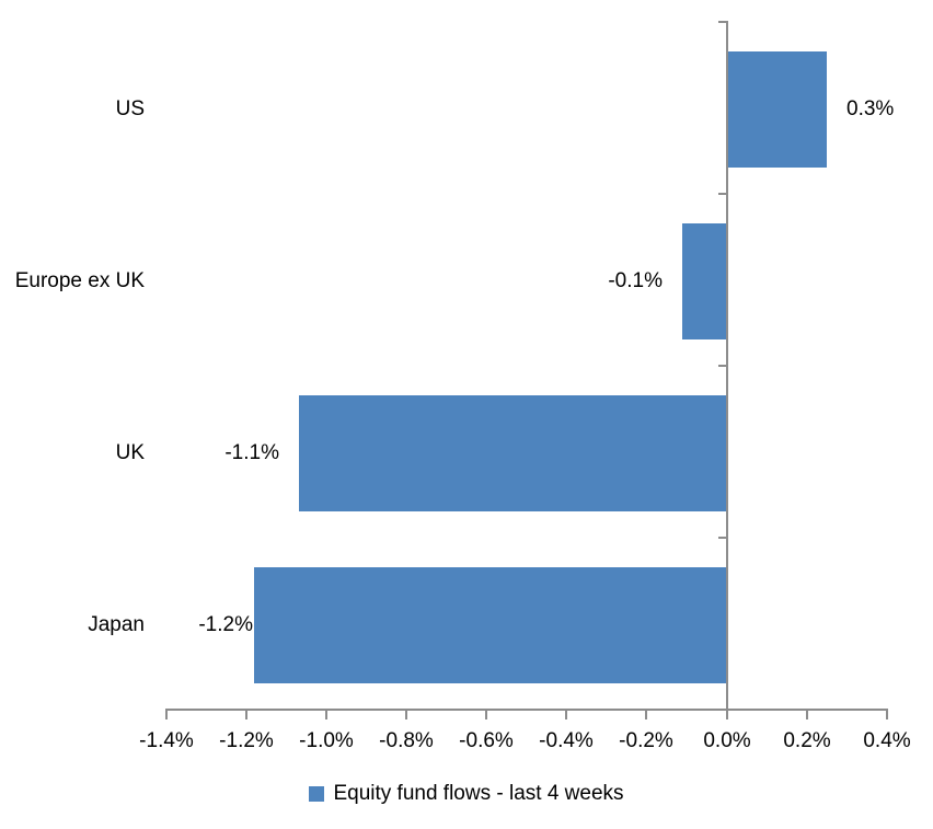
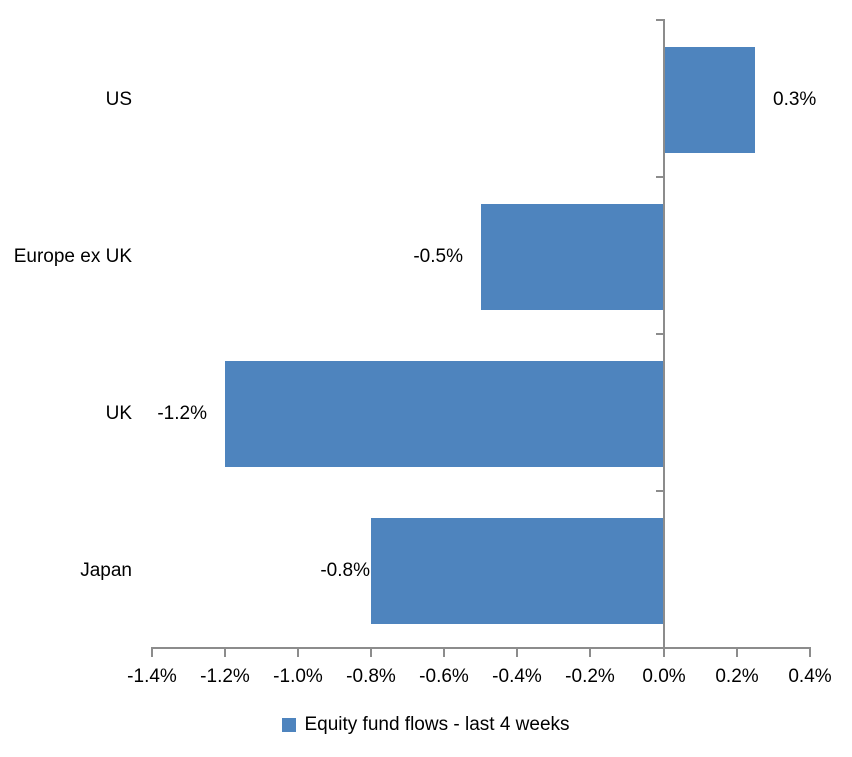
Europe ex UK: -0.1% -> -0.5%
UK: -1.1% -> -1.2%
Japan: -1.2% -> -0.8%
